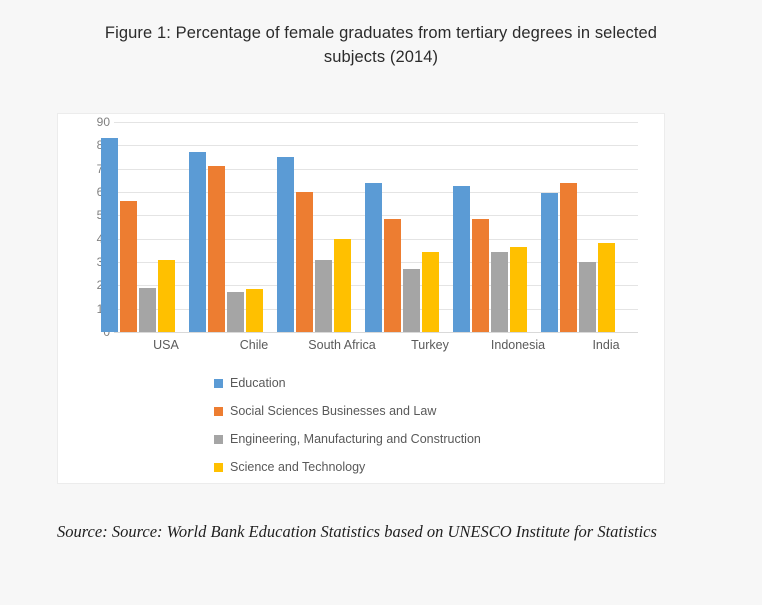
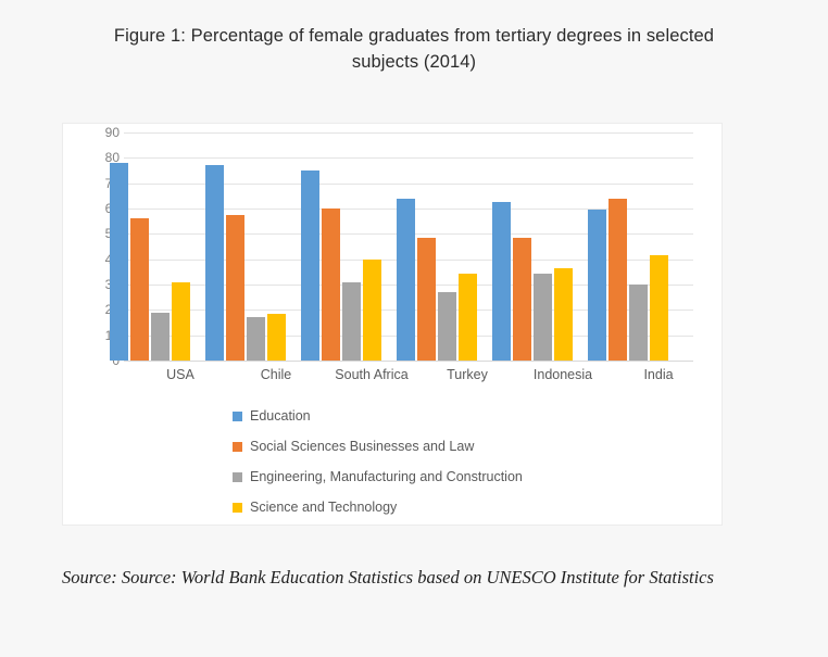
Education/USA: 83 -> 78
Social Sciences Businesses and Law/Chile: 71 -> 58
Science and Technology/India: 38 -> 42
